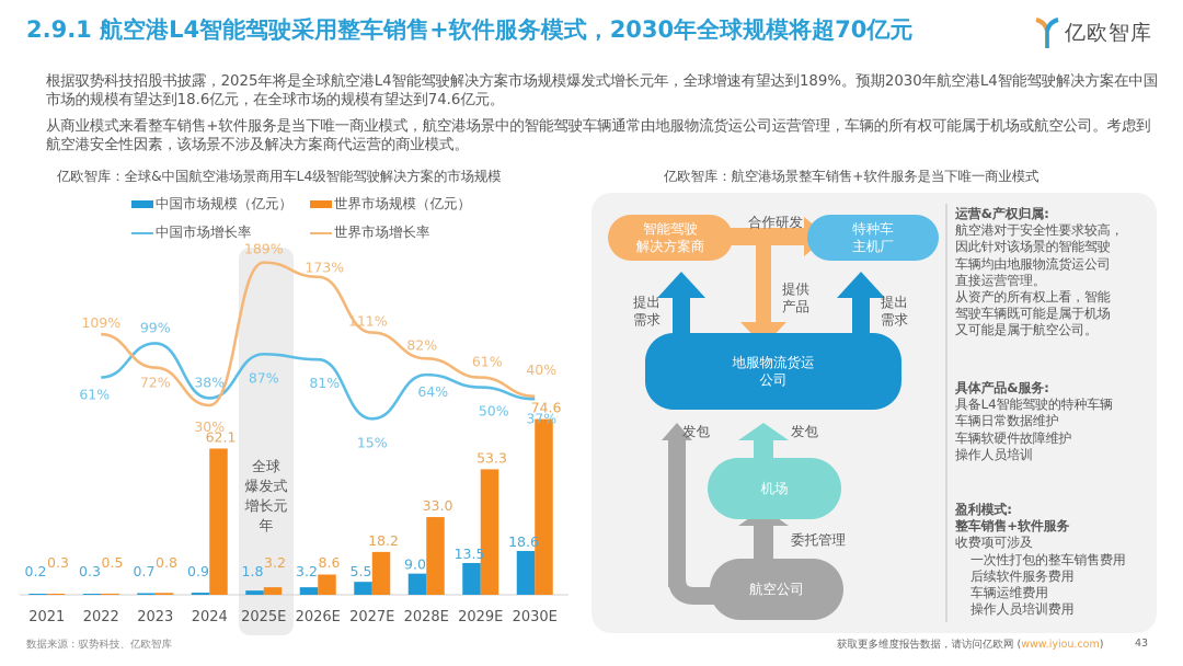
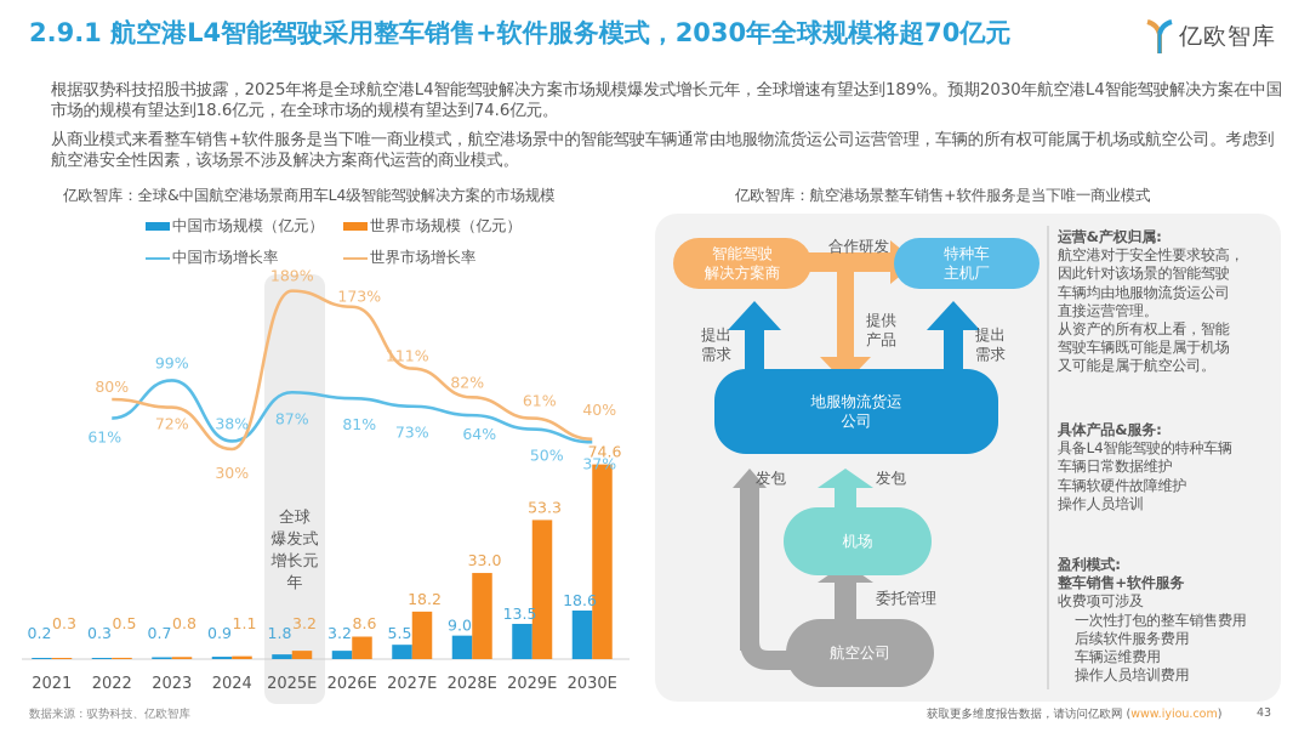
世界市场增长率/2022: 109% -> 80%
世界市场规模（亿元）/2024: 62.1 -> 1.1
中国市场增长率/2027E: 15% -> 73%
